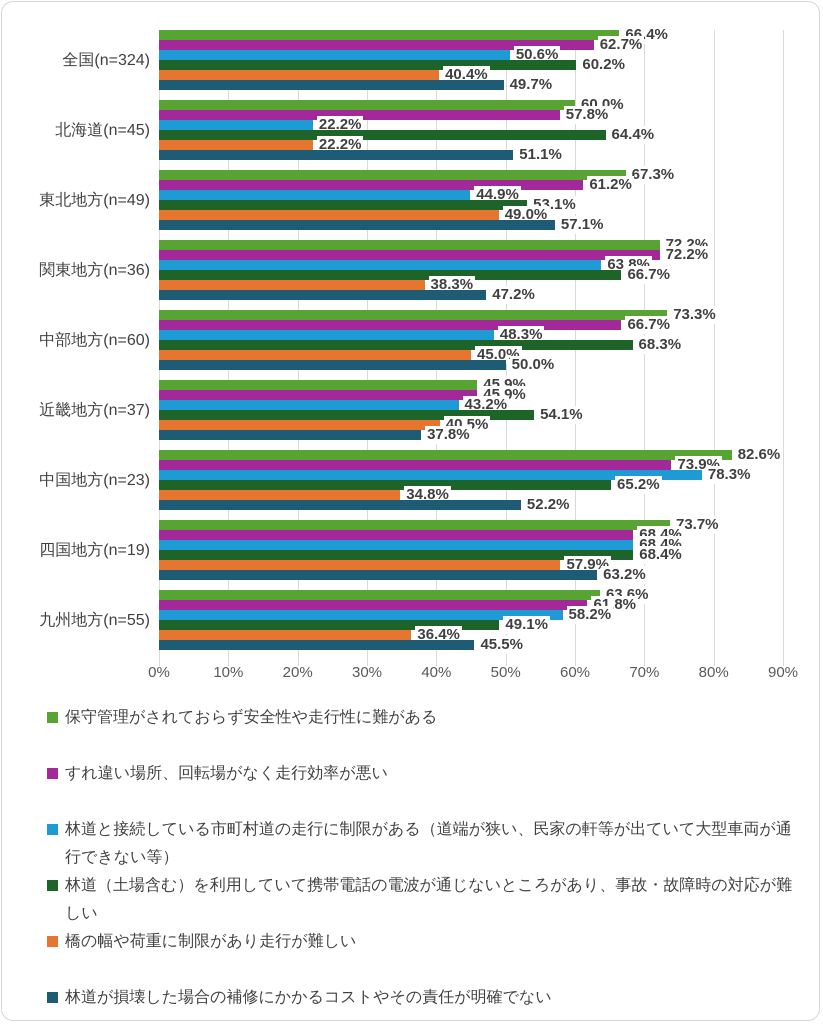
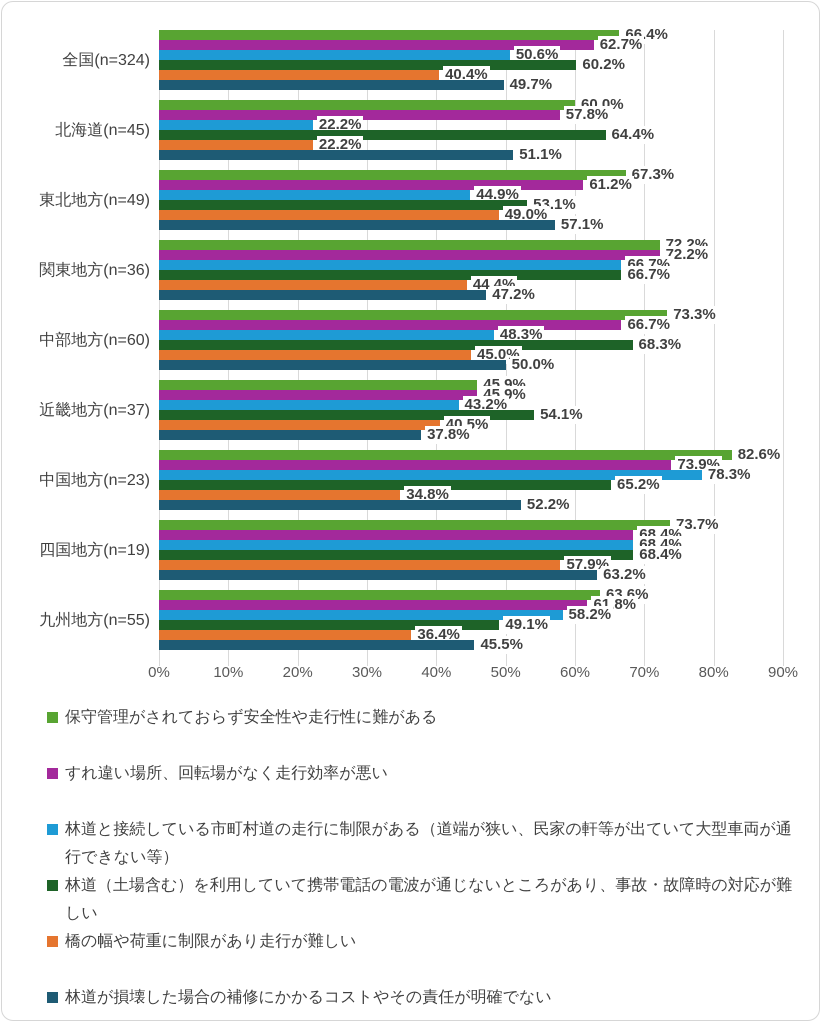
林道と接続している市町村道の走行に制限がある（道端が狭い、民家の軒等が出ていて大型車両が通行できない等）/関東地方(n=36): 63.8% -> 66.7%
橋の幅や荷重に制限があり走行が難しい/関東地方(n=36): 38.3% -> 44.4%
